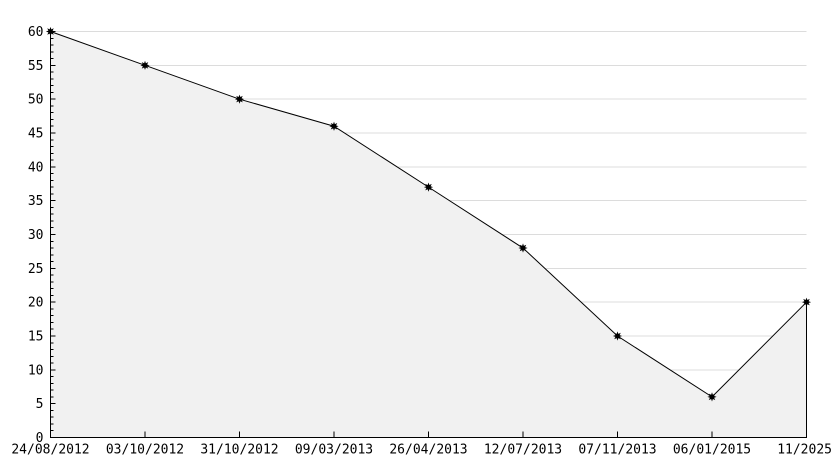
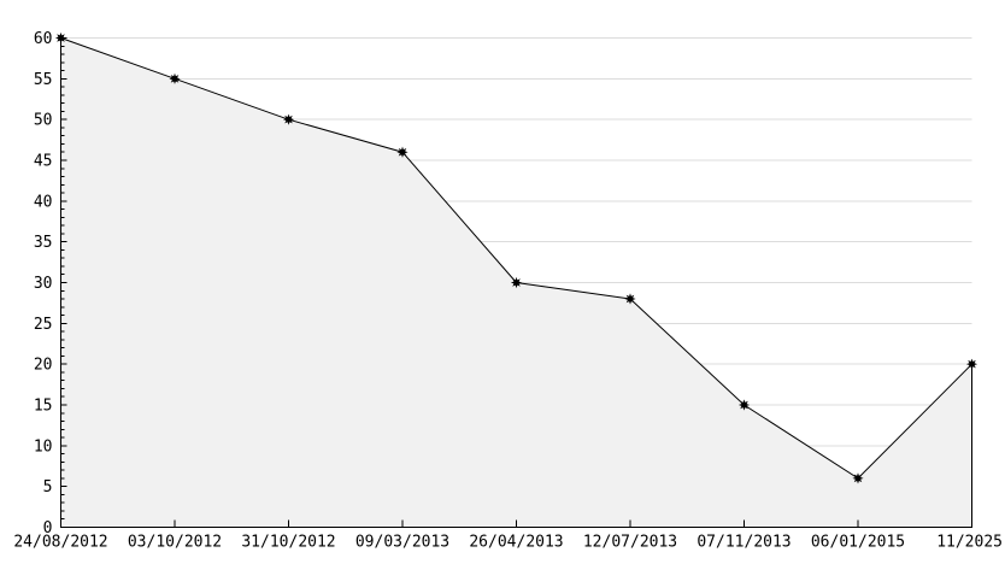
26/04/2013: 37 -> 30
